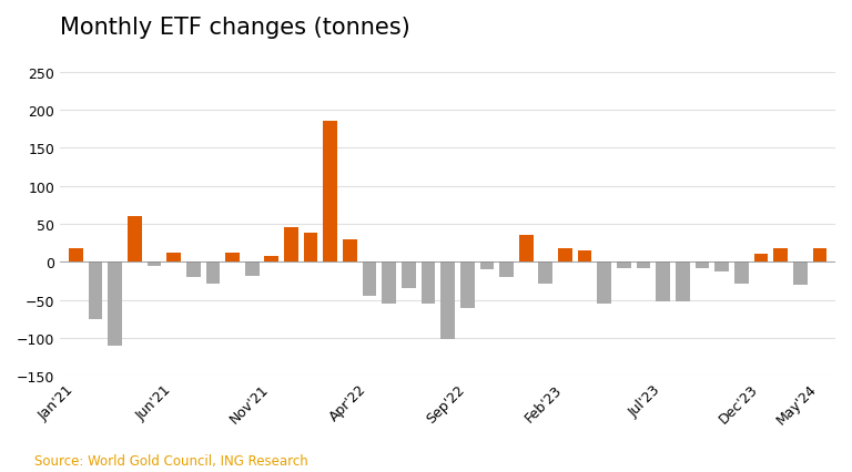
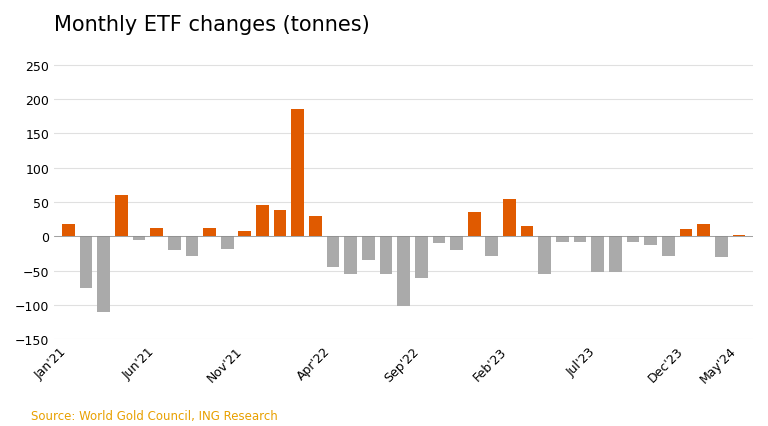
Feb'23: 18 -> 54
May'24: 18 -> 2
